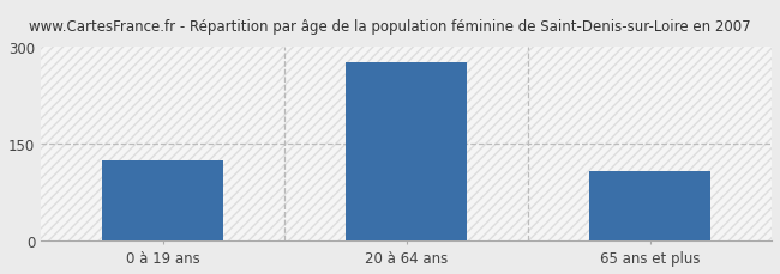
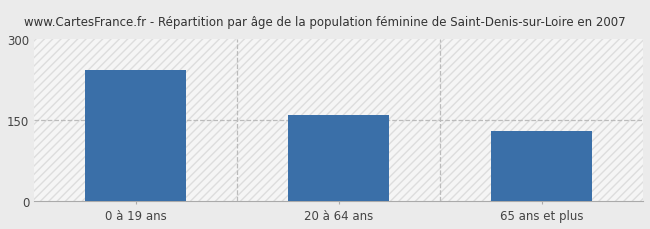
0 à 19 ans: 125 -> 242
20 à 64 ans: 275 -> 160
65 ans et plus: 108 -> 130
